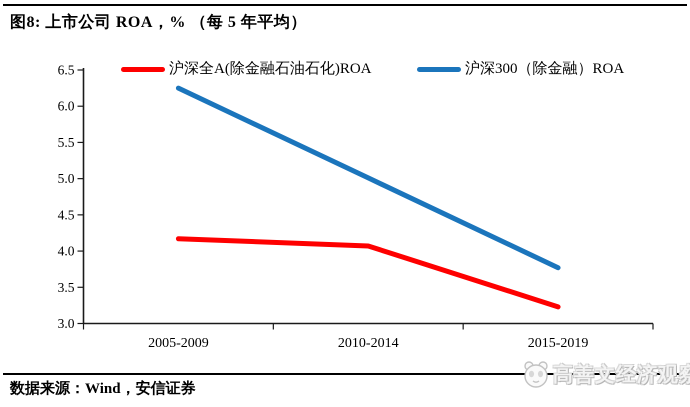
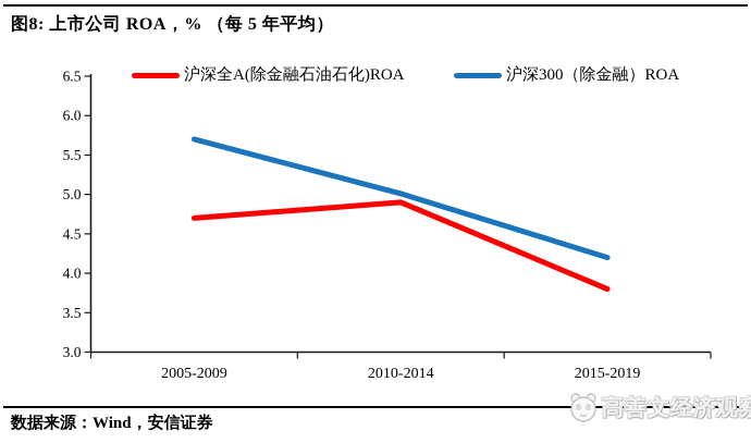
沪深全A(除金融石油石化)ROA/2005-2009: 4.2 -> 4.7
沪深300（除金融）ROA/2005-2009: 6.2 -> 5.7
沪深全A(除金融石油石化)ROA/2010-2014: 4.1 -> 4.9
沪深全A(除金融石油石化)ROA/2015-2019: 3.2 -> 3.8
沪深300（除金融）ROA/2015-2019: 3.8 -> 4.2
